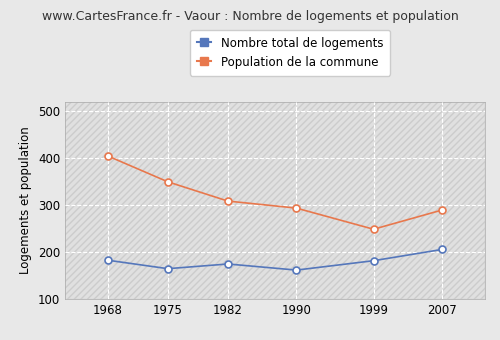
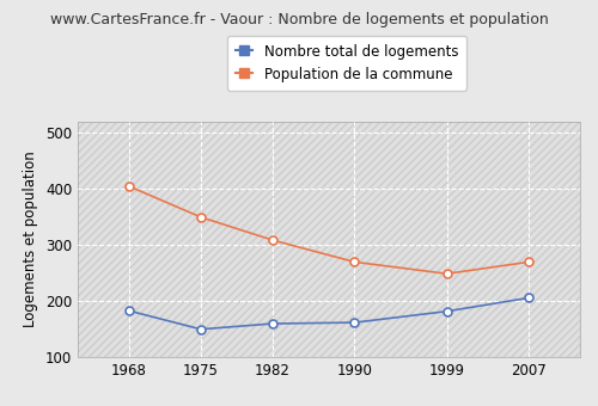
Nombre total de logements/1975: 165 -> 150
Nombre total de logements/1982: 175 -> 160
Population de la commune/1990: 294 -> 270
Population de la commune/2007: 290 -> 270
